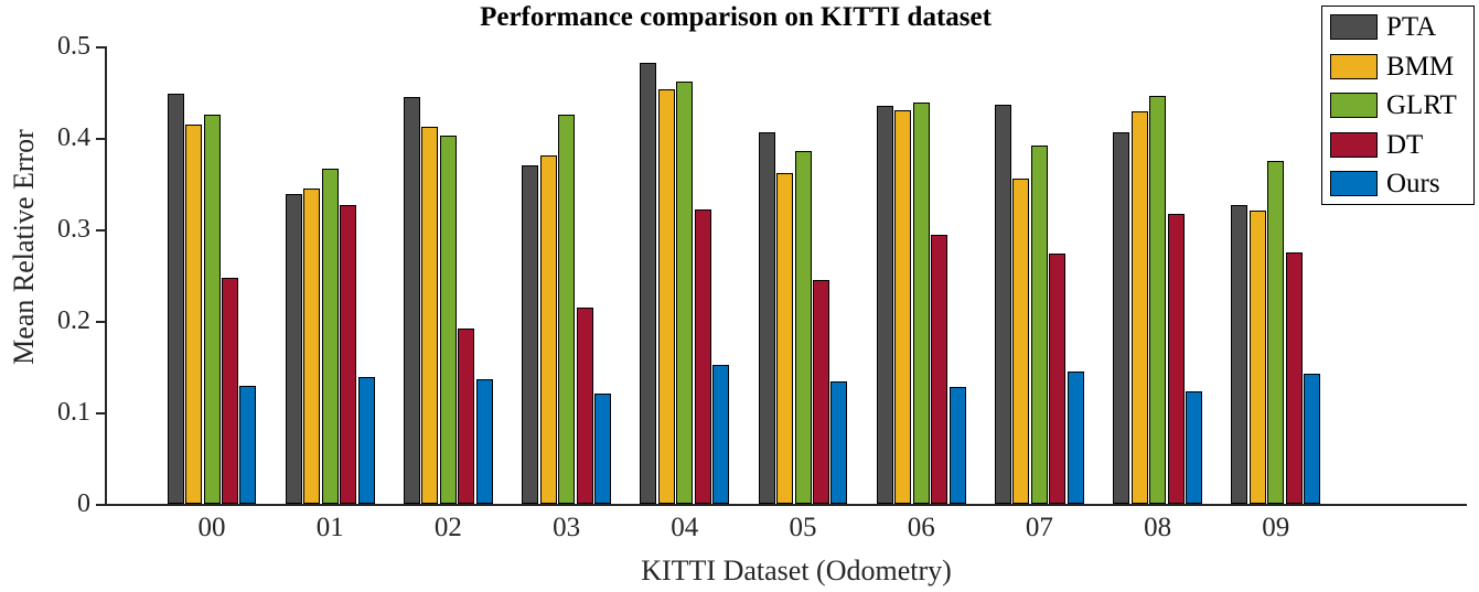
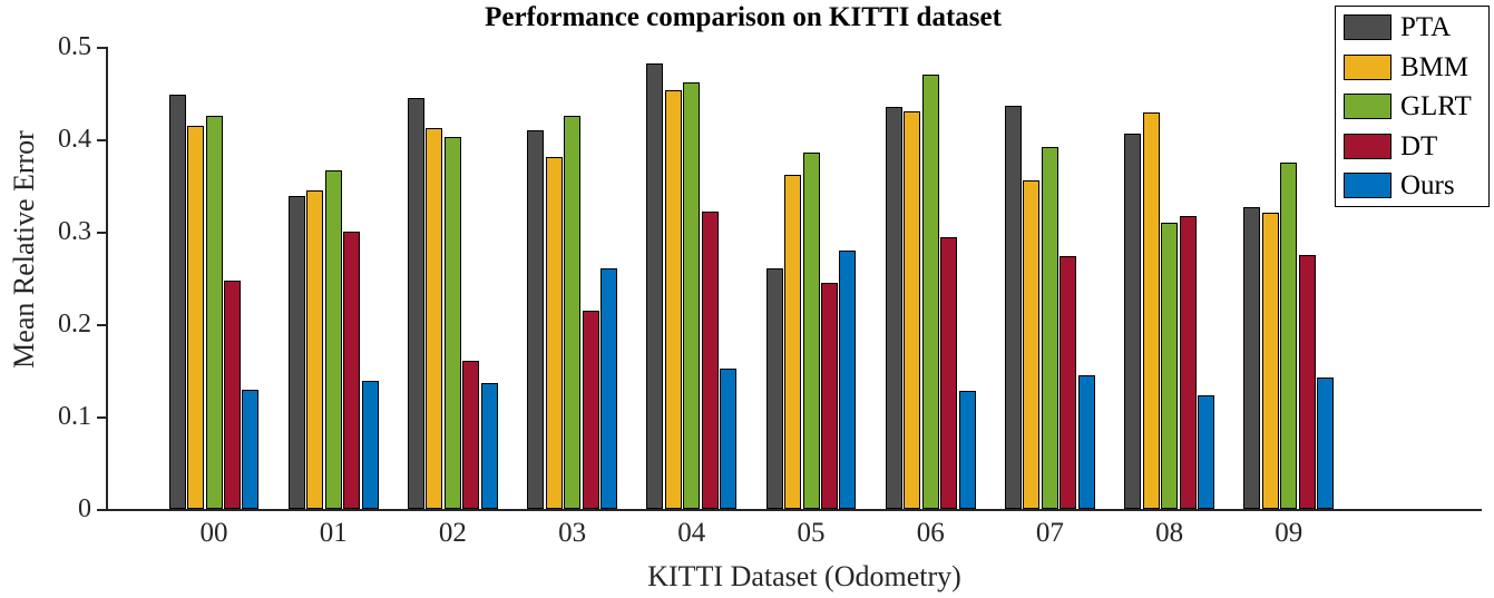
DT/01: 0.33 -> 0.30
DT/02: 0.19 -> 0.16
PTA/03: 0.37 -> 0.41
Ours/03: 0.12 -> 0.26
PTA/05: 0.41 -> 0.26
Ours/05: 0.13 -> 0.28
GLRT/06: 0.44 -> 0.47
GLRT/08: 0.45 -> 0.31
